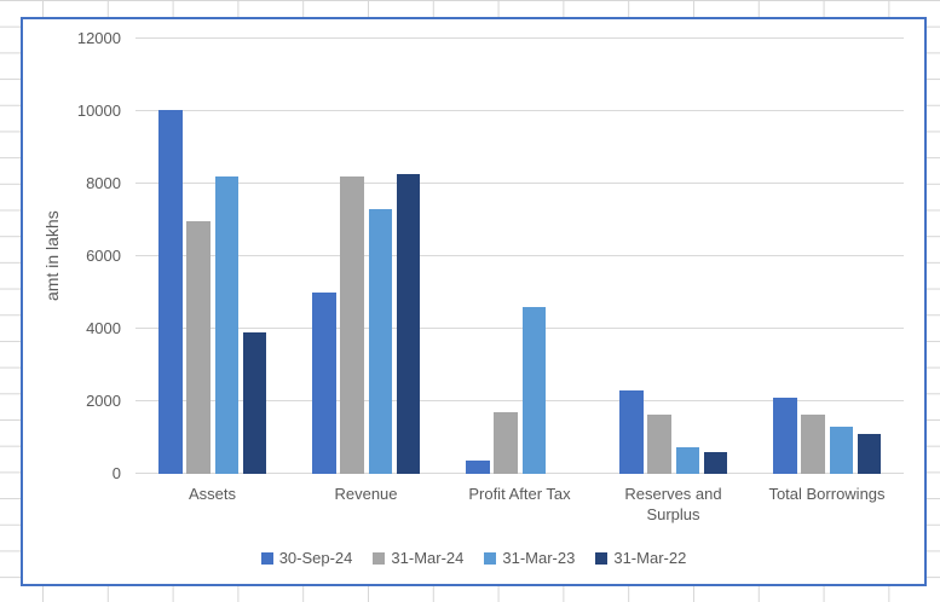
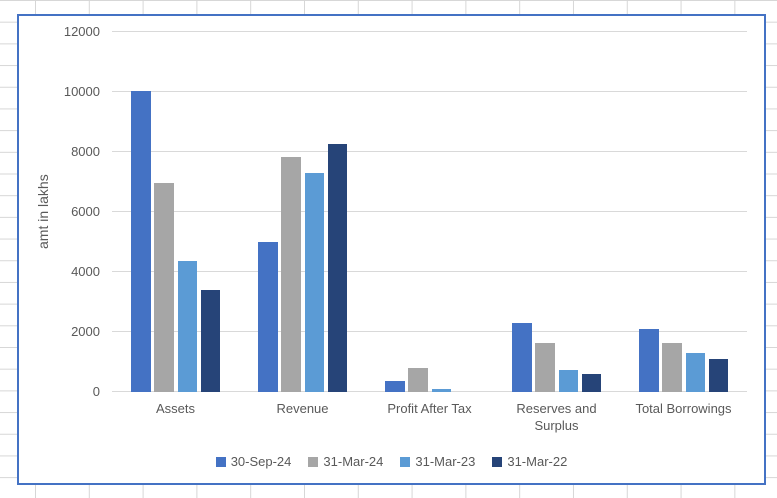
31-Mar-23/Assets: 8200 -> 4400
31-Mar-22/Assets: 3900 -> 3400
31-Mar-24/Revenue: 8200 -> 7800
31-Mar-24/Profit After Tax: 1700 -> 800
31-Mar-23/Profit After Tax: 4600 -> 100
